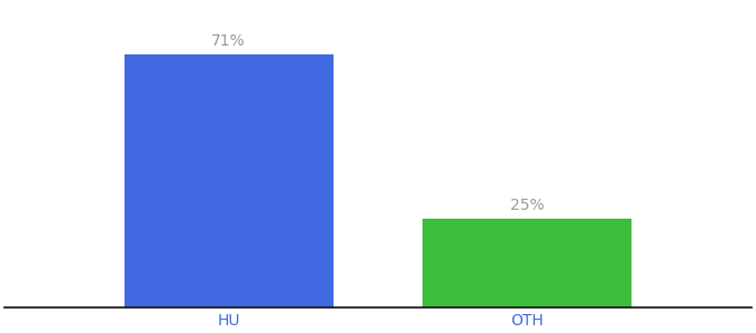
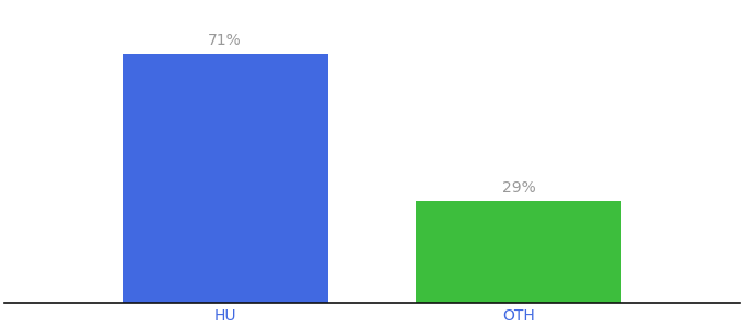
OTH: 25% -> 29%
